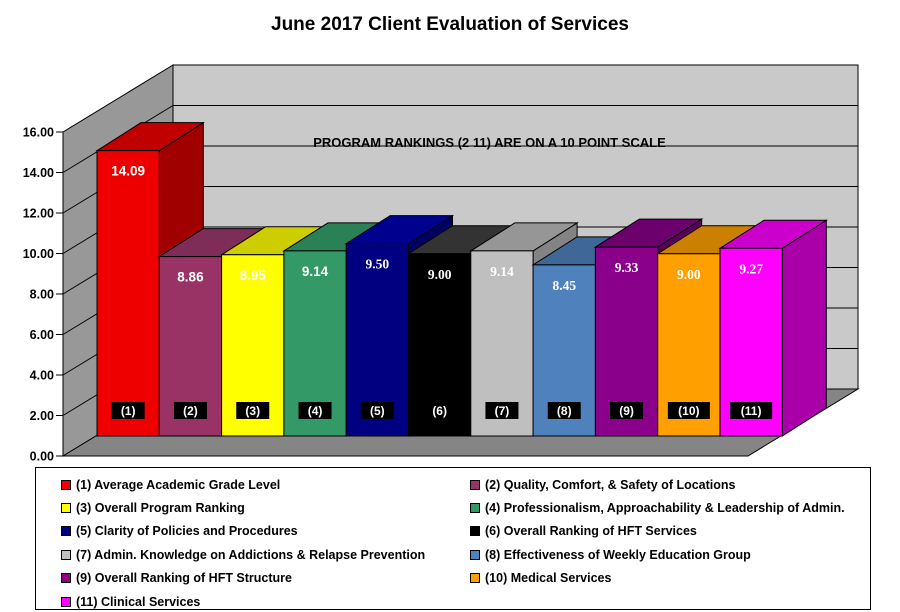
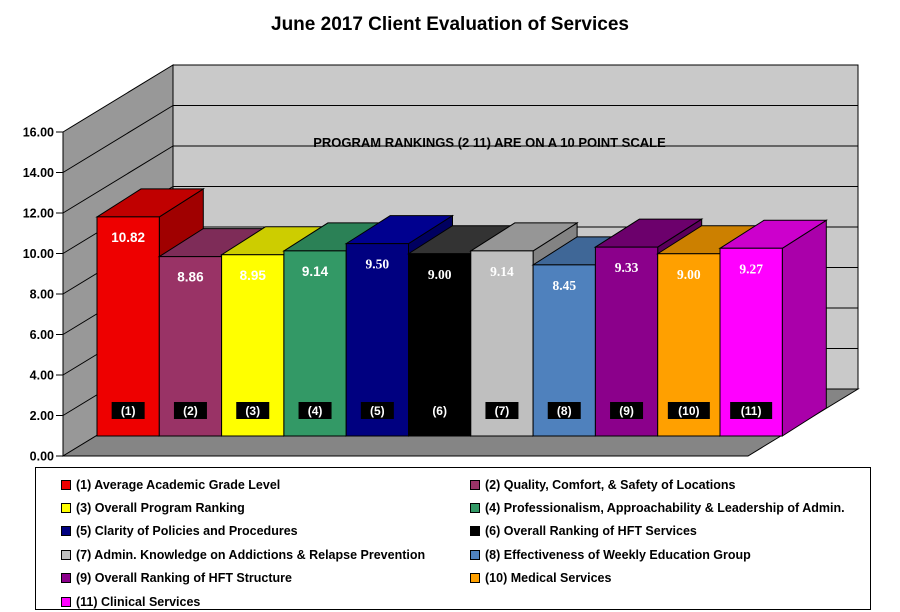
(1): 14.09 -> 10.82
